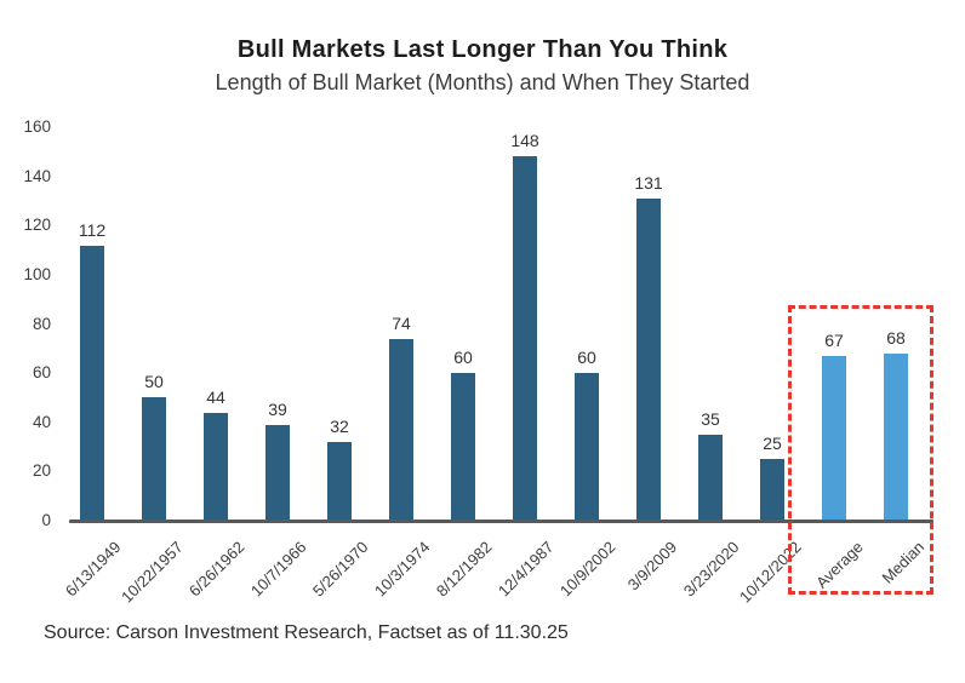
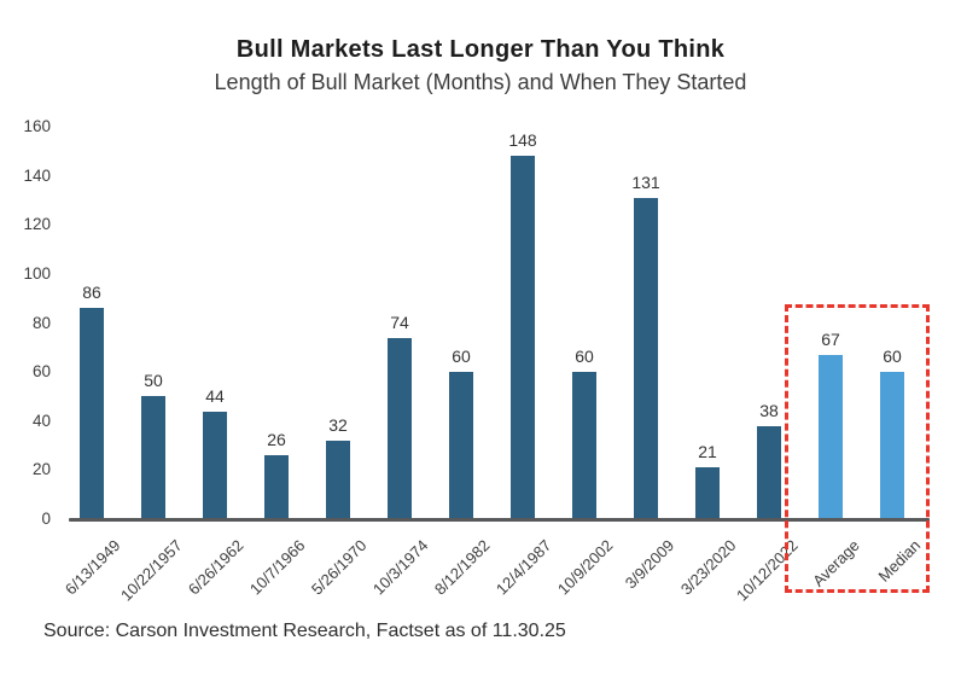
6/13/1949: 112 -> 86
10/7/1966: 39 -> 26
3/23/2020: 35 -> 21
10/12/2022: 25 -> 38
Median: 68 -> 60
